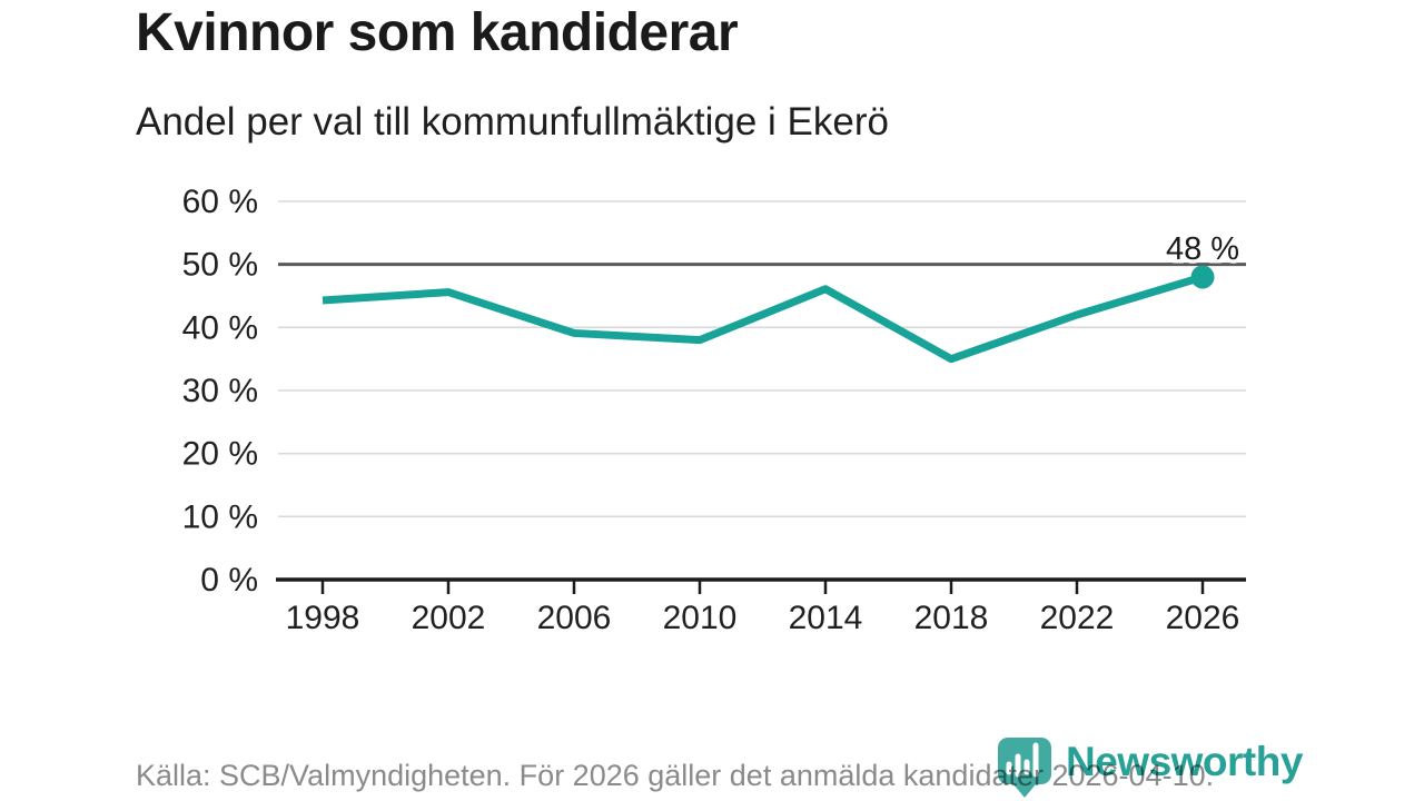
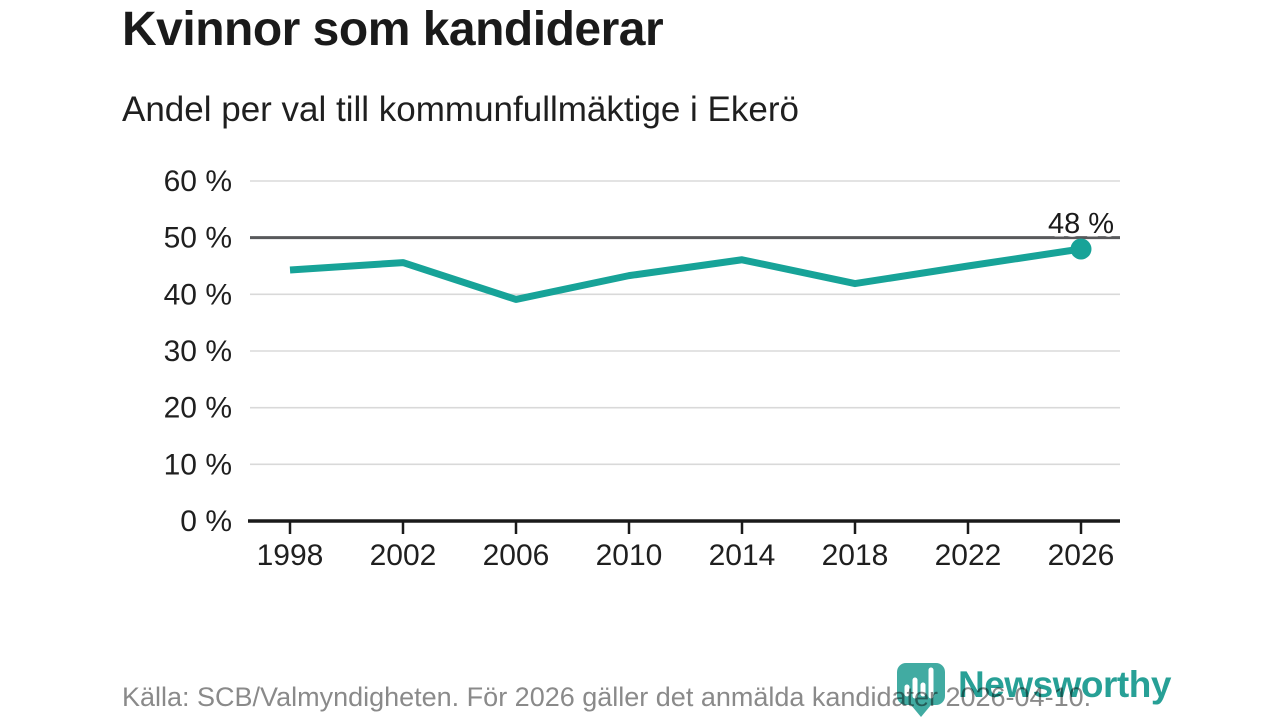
2010: 38% -> 43%
2018: 35% -> 42%
2022: 42% -> 45%
